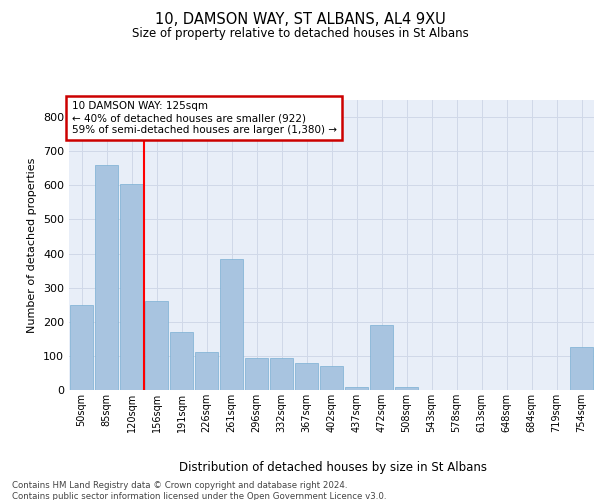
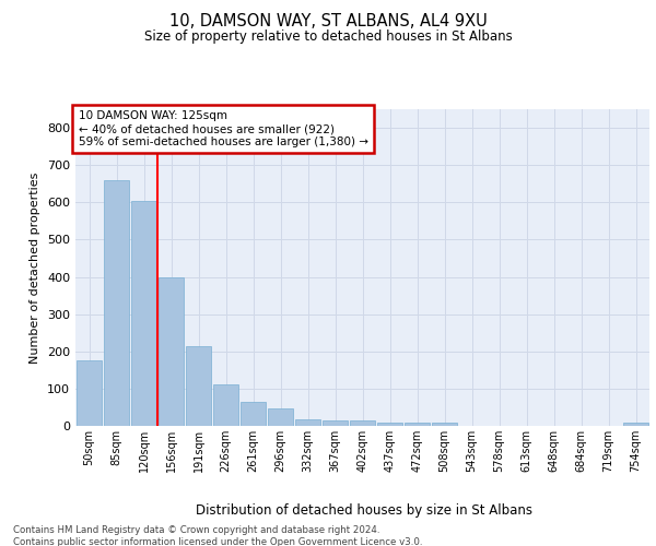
50sqm: 250 -> 175
156sqm: 260 -> 400
191sqm: 170 -> 215
261sqm: 385 -> 65
296sqm: 95 -> 48
332sqm: 95 -> 18
367sqm: 80 -> 15
402sqm: 70 -> 15
472sqm: 190 -> 8
754sqm: 125 -> 8
